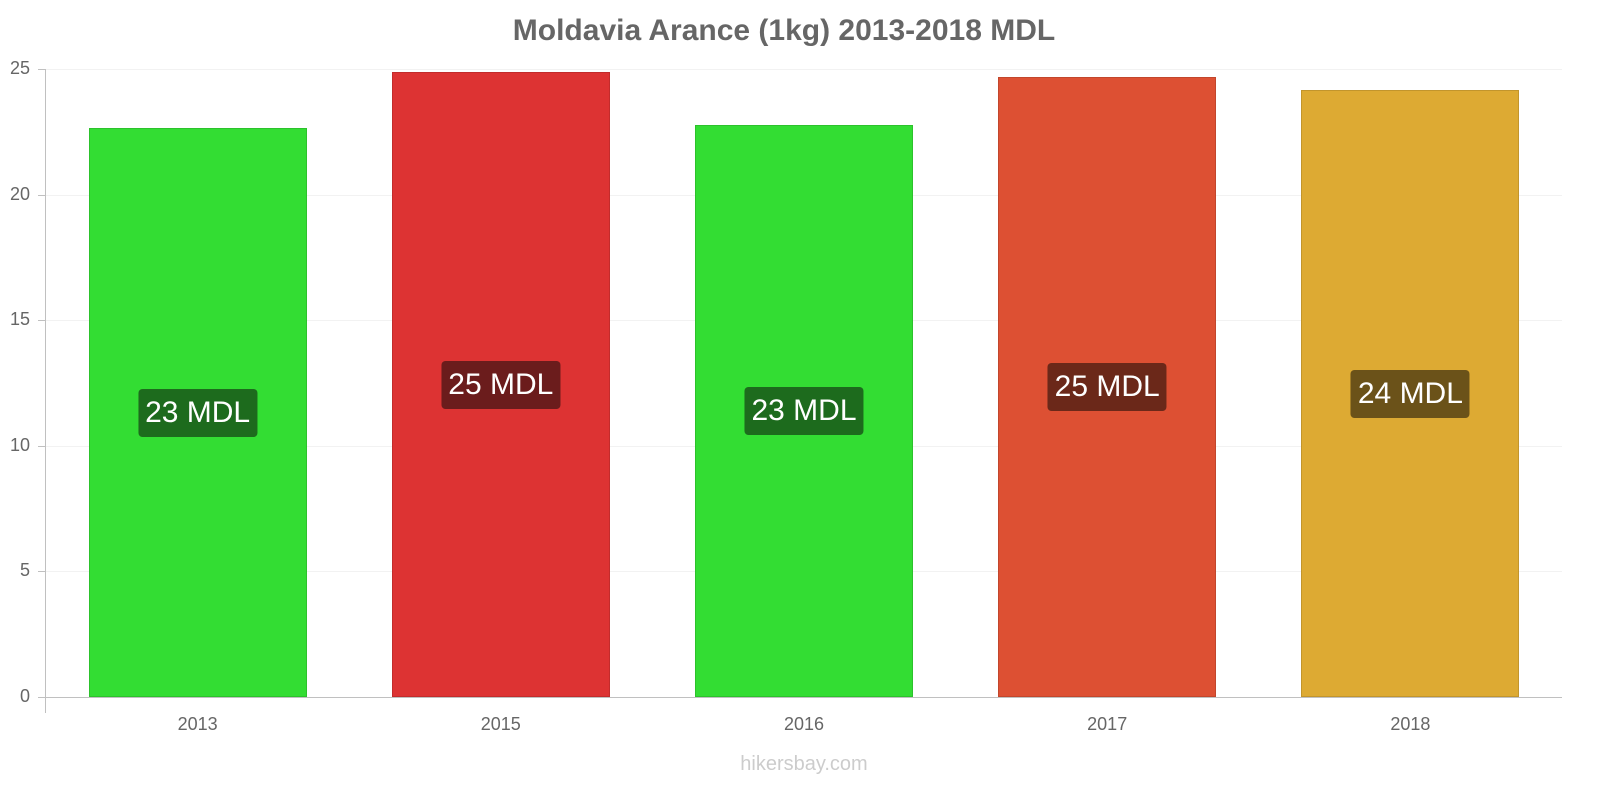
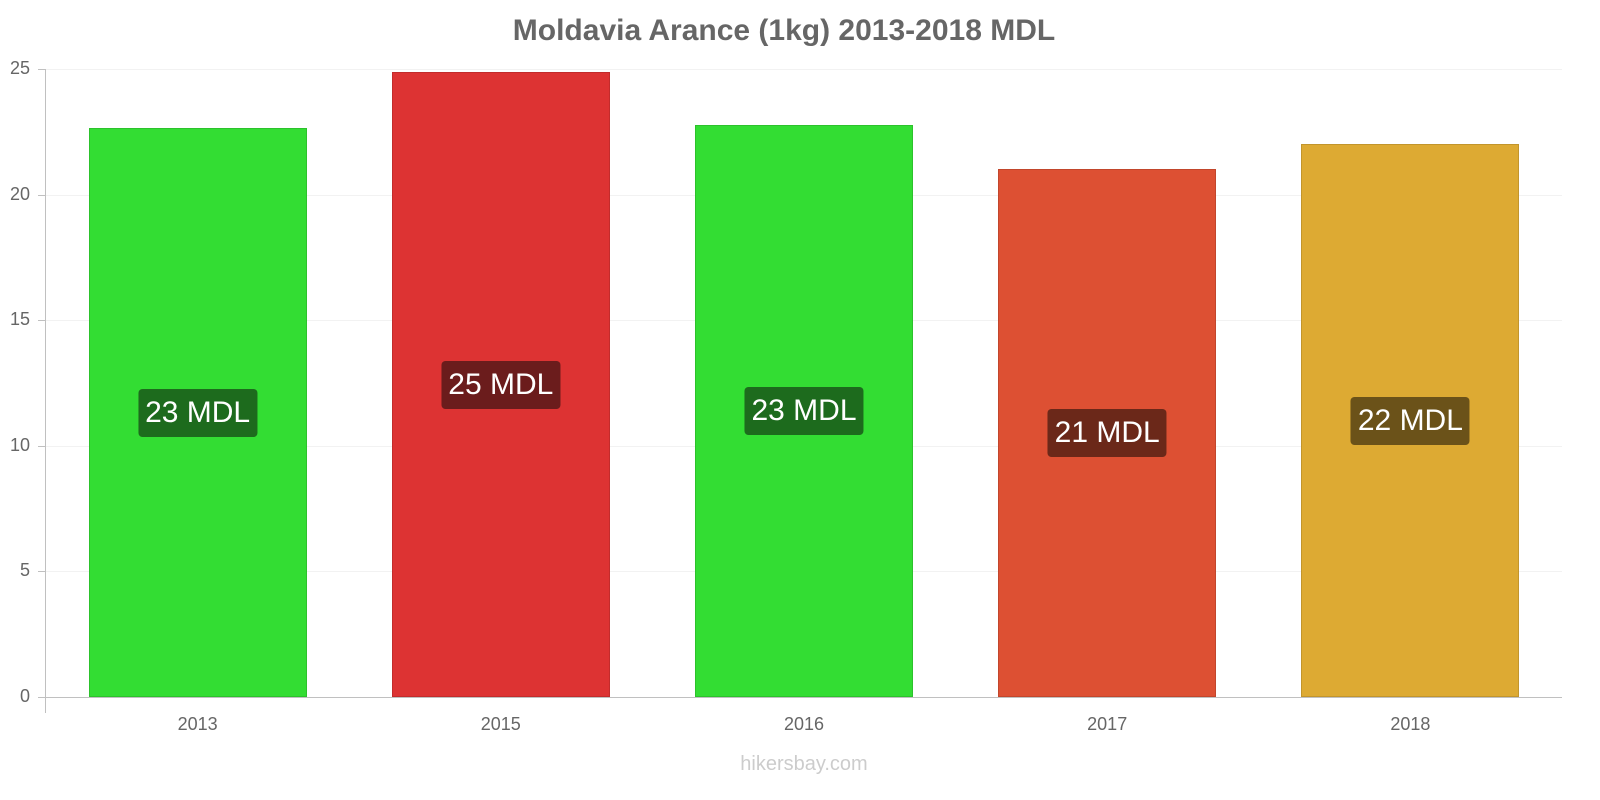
2017: 25 -> 21
2018: 24 -> 22
